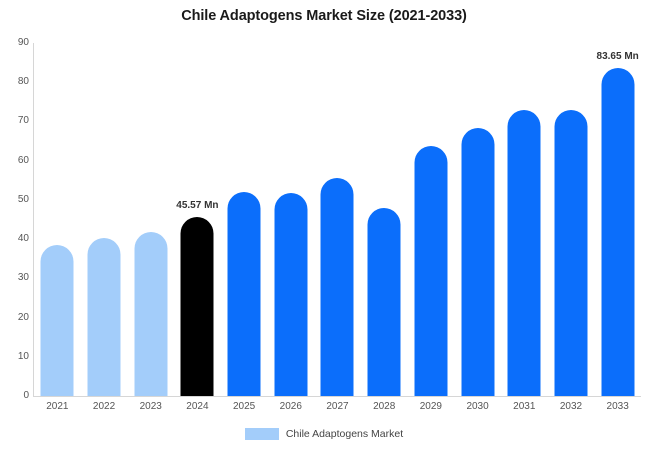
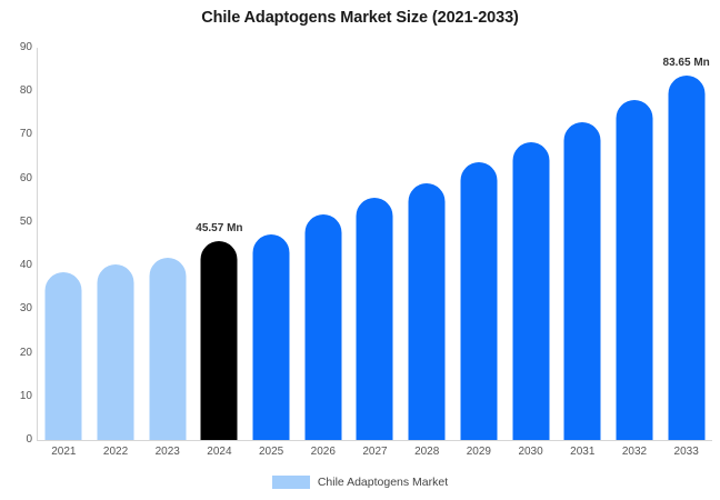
2025: 52 -> 47
2028: 48 -> 59
2032: 73 -> 78
